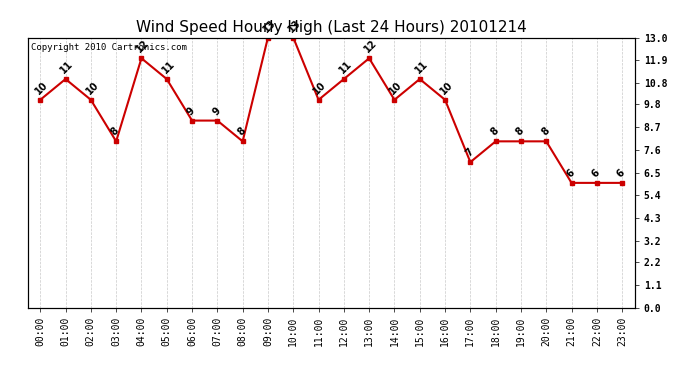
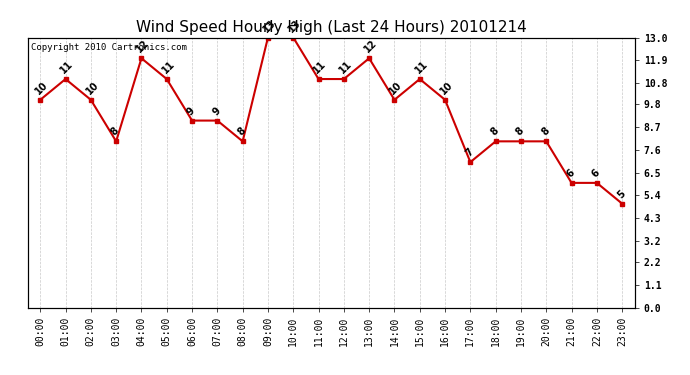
11:00: 10 -> 11
23:00: 6 -> 5
